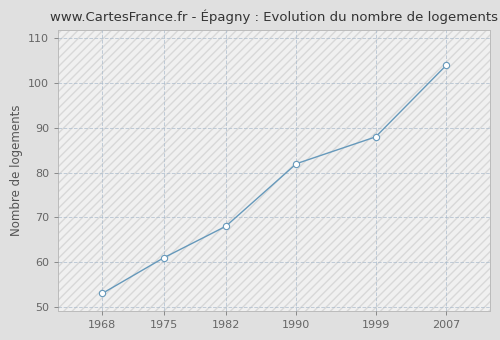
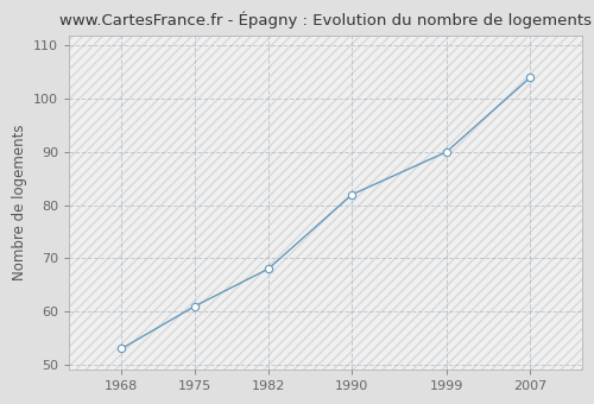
1999: 88 -> 90
